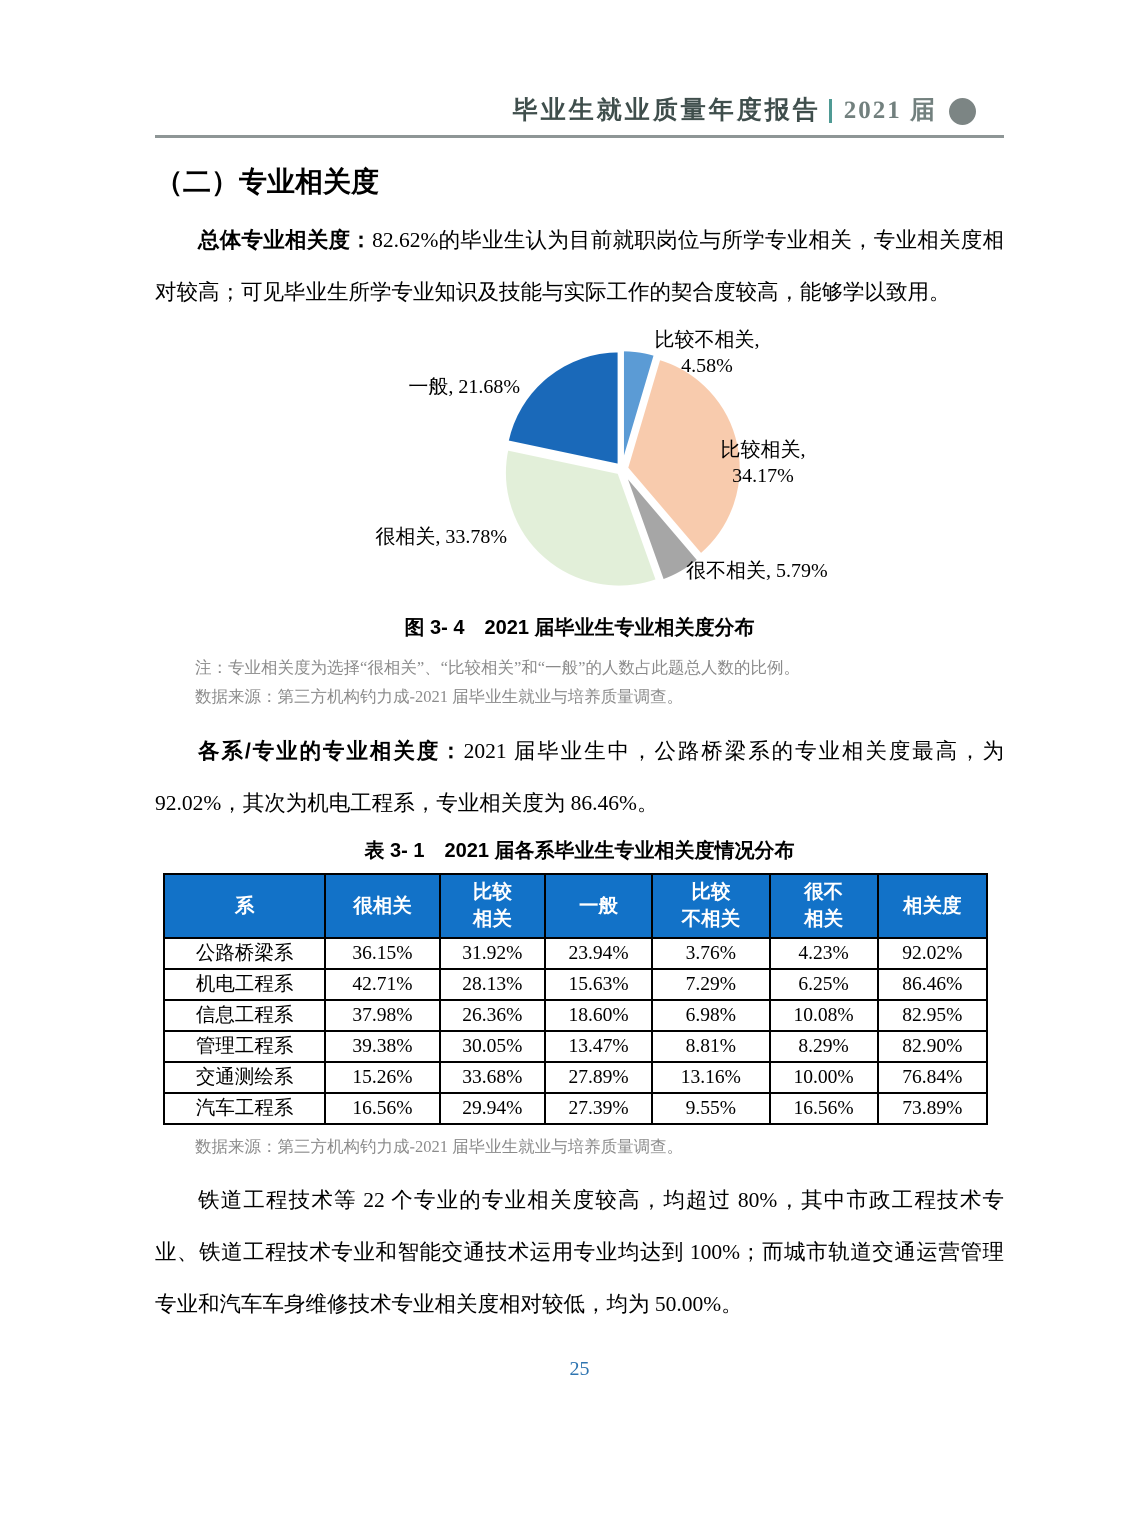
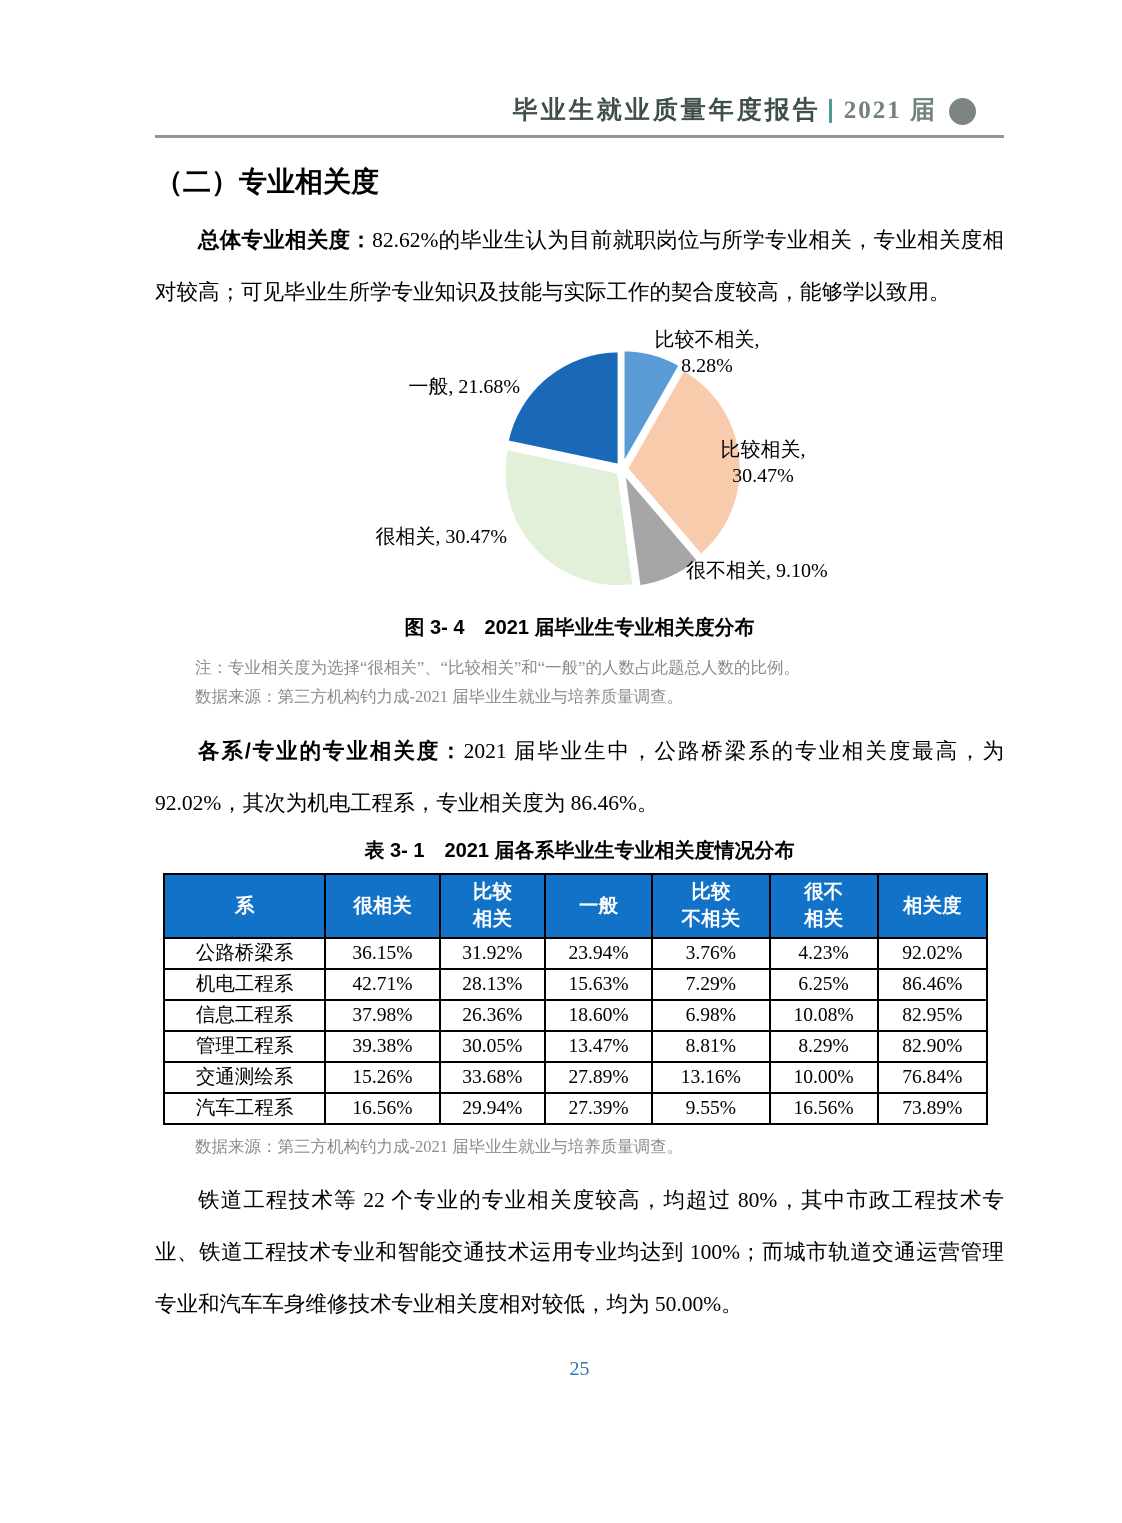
比较不相关: 4.58% -> 8.28%
比较相关: 34.17% -> 30.47%
很不相关: 5.79% -> 9.10%
很相关: 33.78% -> 30.47%
